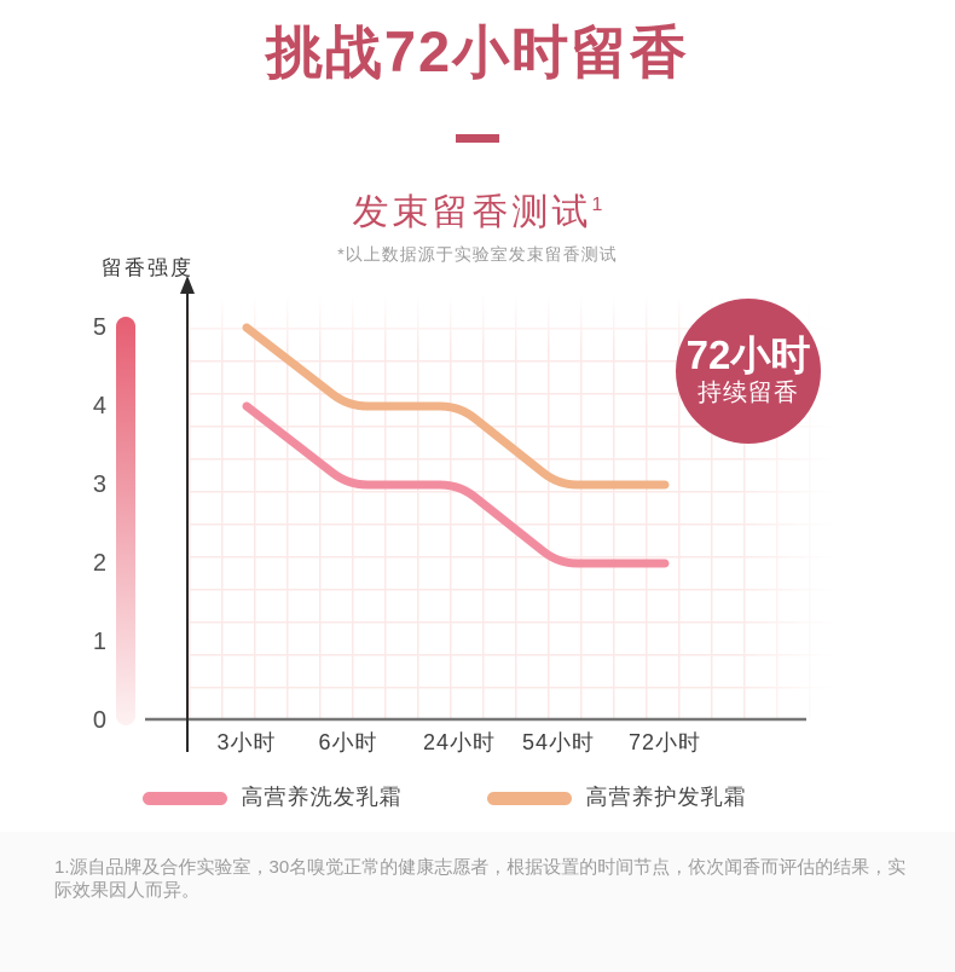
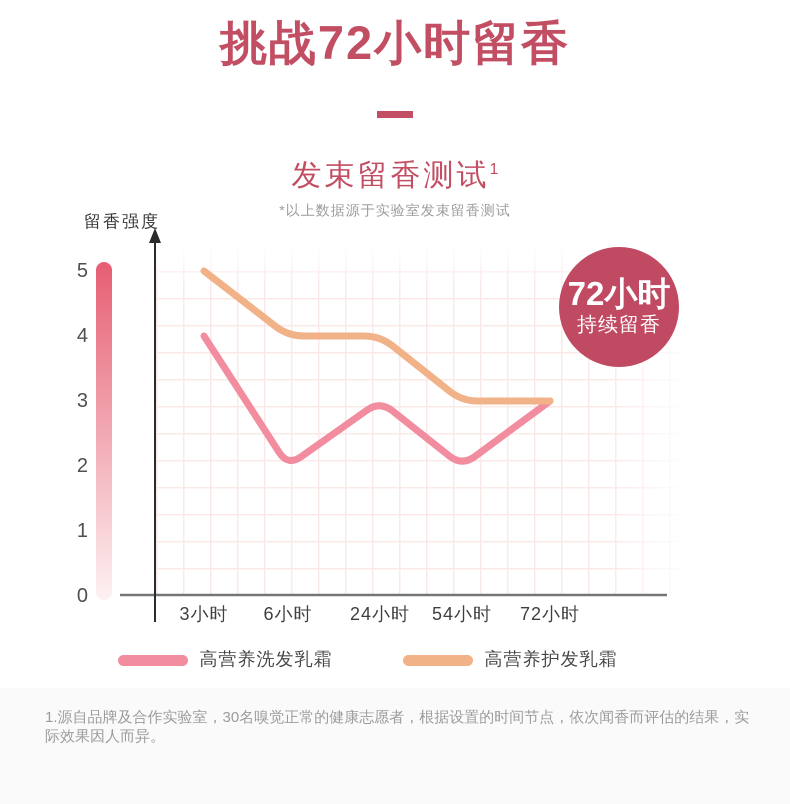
高营养洗发乳霜/6小时: 3 -> 2
高营养洗发乳霜/72小时: 2 -> 3
